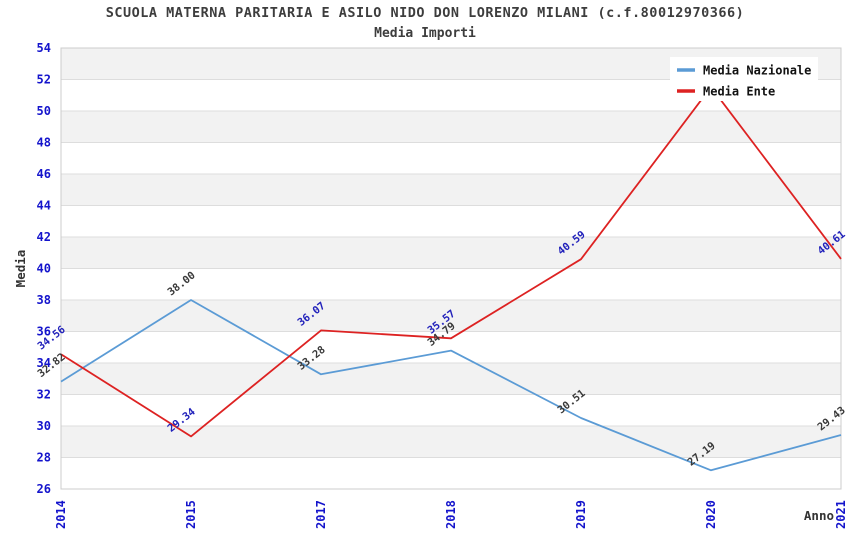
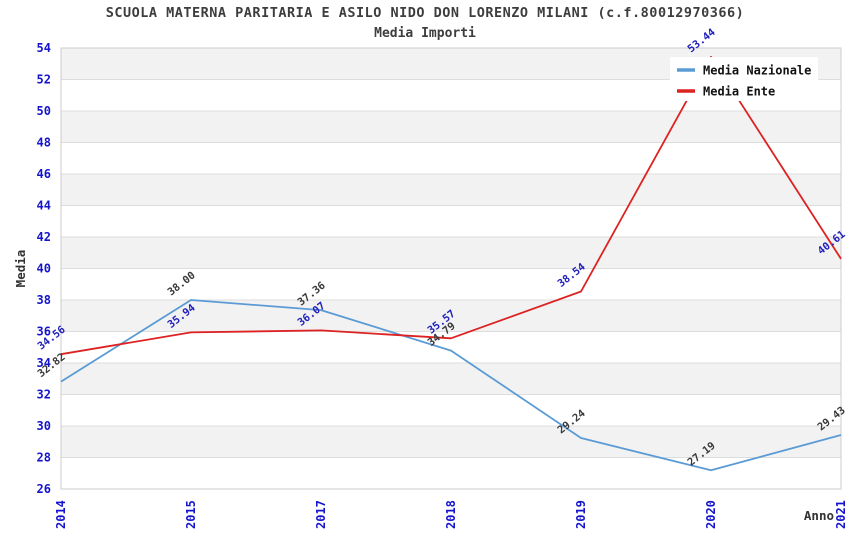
Media Ente/2015: 29.34 -> 35.94
Media Nazionale/2017: 33.28 -> 37.36
Media Nazionale/2019: 30.51 -> 29.24
Media Ente/2019: 40.59 -> 38.54
Media Ente/2020: 51.52 -> 53.44
